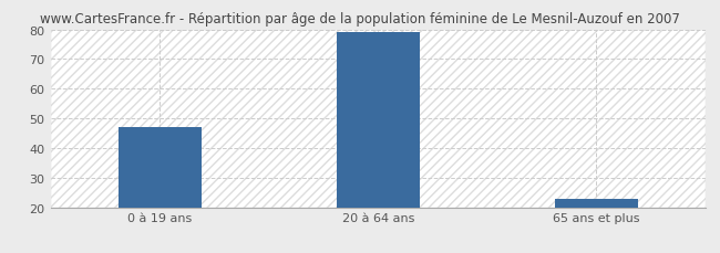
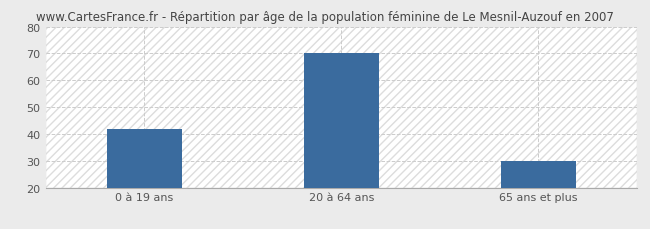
0 à 19 ans: 47 -> 42
20 à 64 ans: 79 -> 70
65 ans et plus: 23 -> 30
